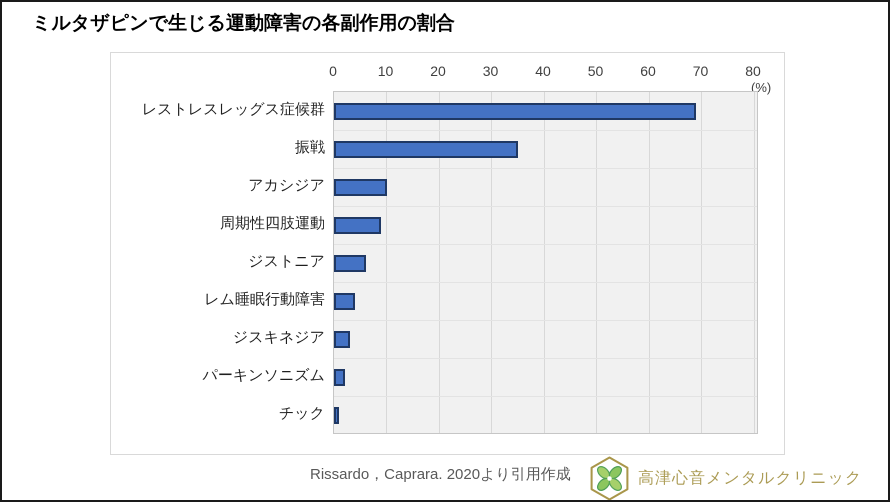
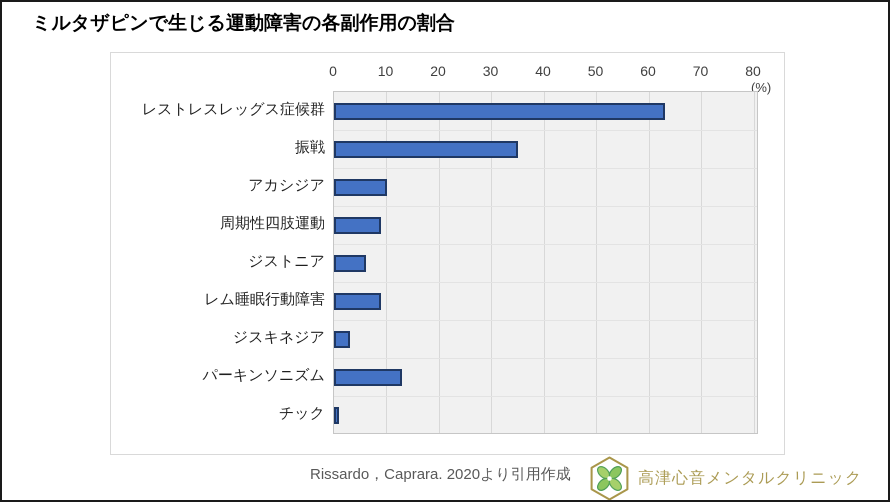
レストレスレッグス症候群: 69 -> 63
レム睡眠行動障害: 4 -> 9
パーキンソニズム: 2 -> 13
